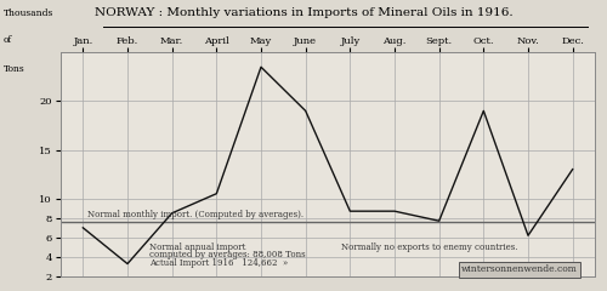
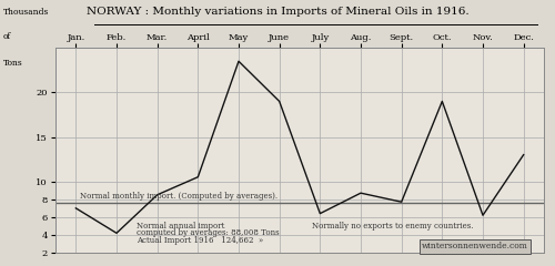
Feb.: 3.3 -> 4.2
July: 8.7 -> 6.4
